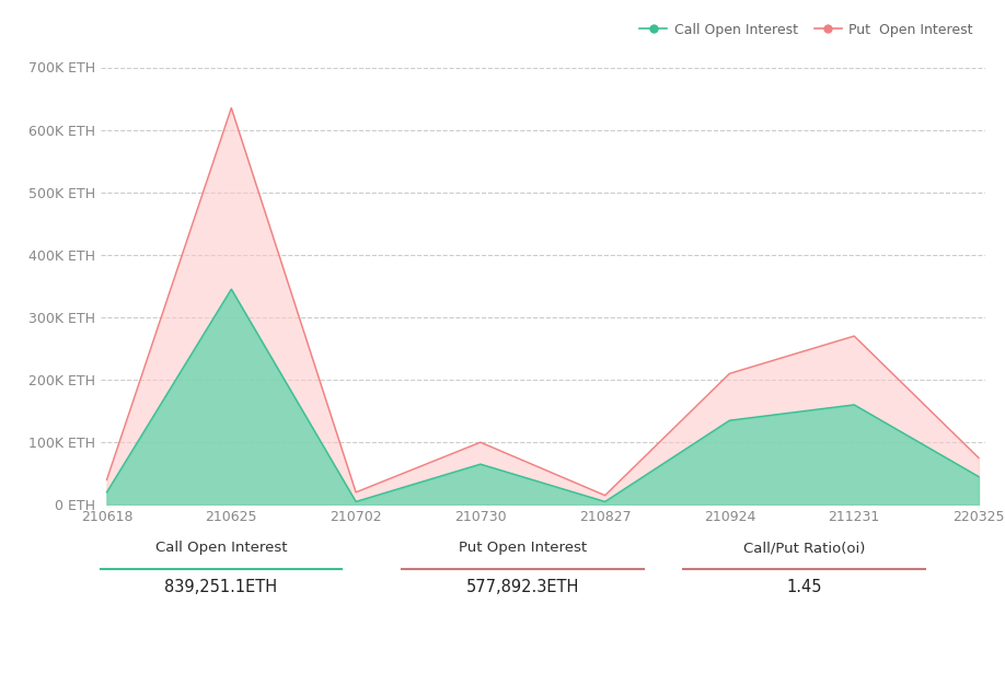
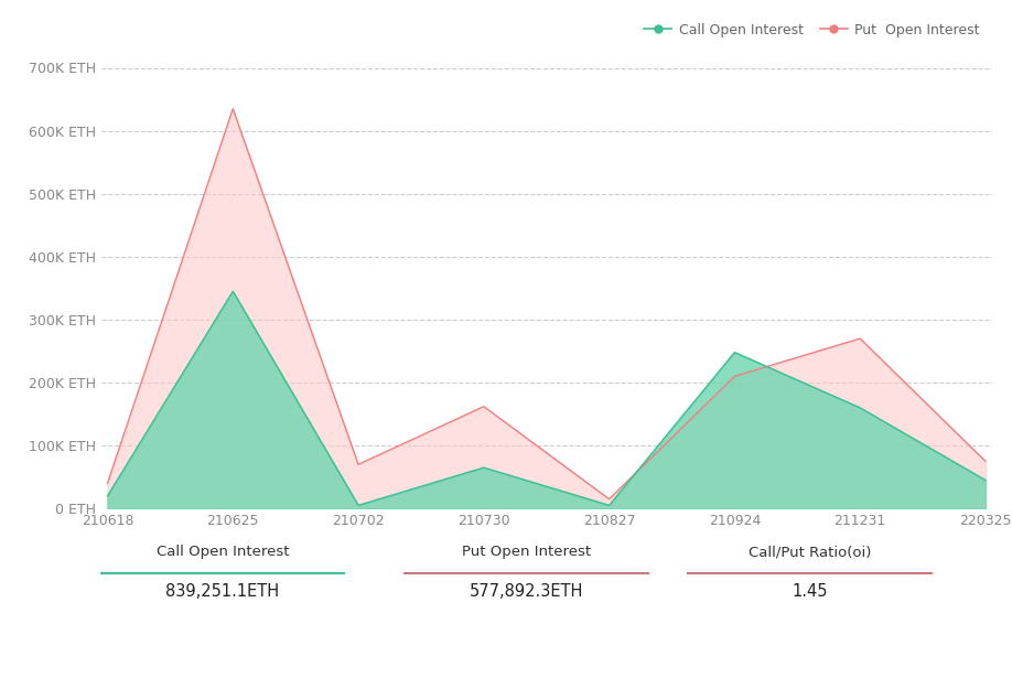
Put Open Interest/210702: 20K ETH -> 70K ETH
Put Open Interest/210730: 100K ETH -> 162K ETH
Call Open Interest/210924: 135K ETH -> 248K ETH
